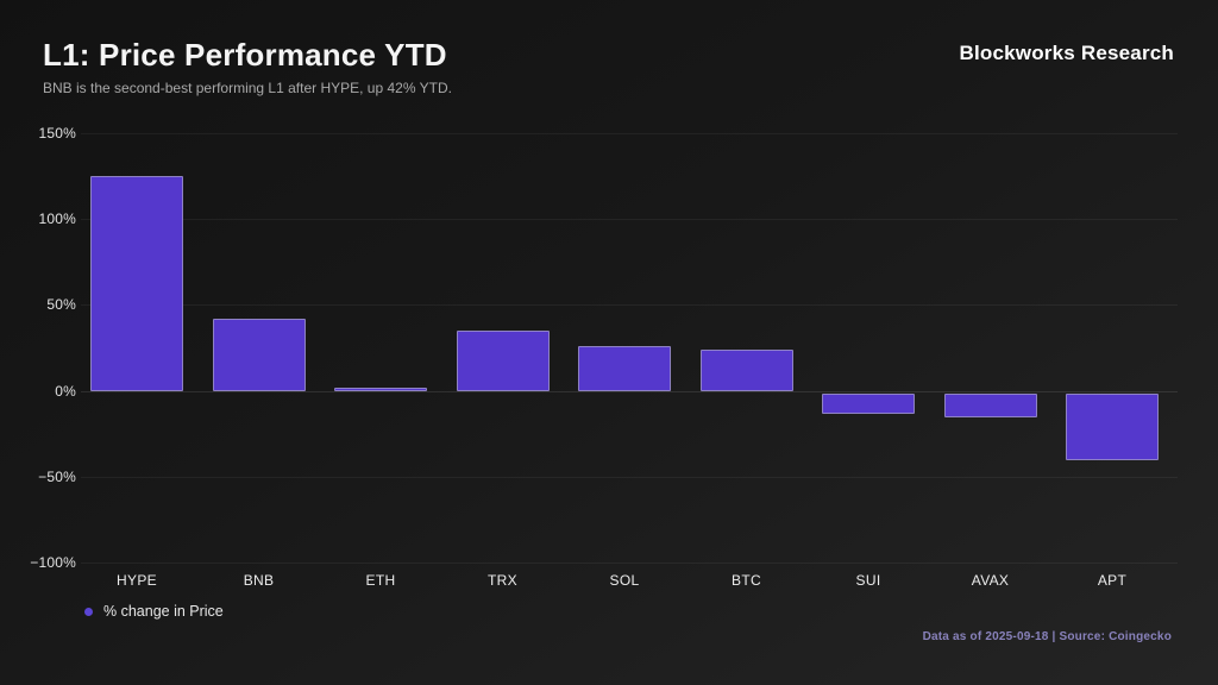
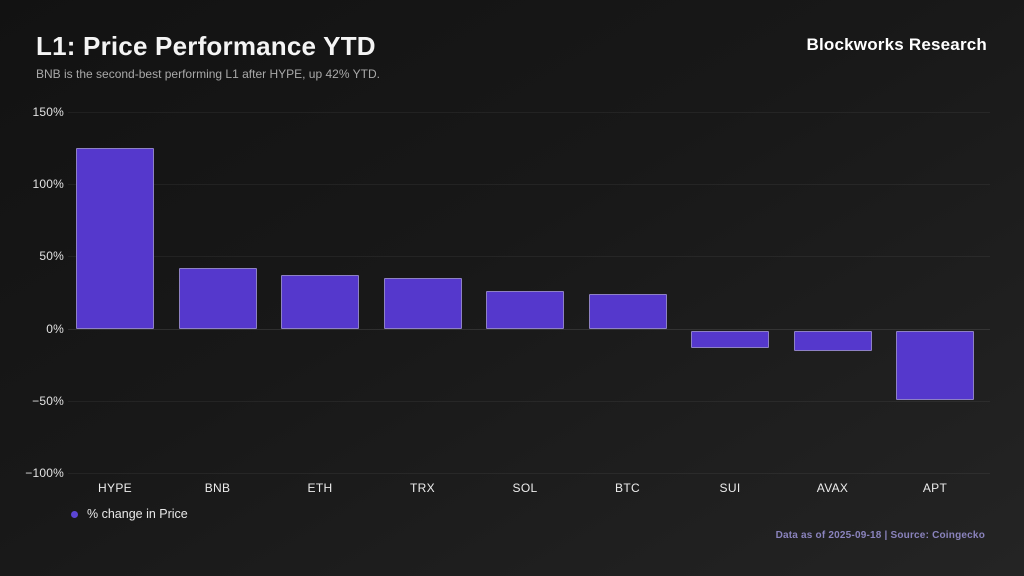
ETH: 2% -> 37%
APT: -39% -> -48%
